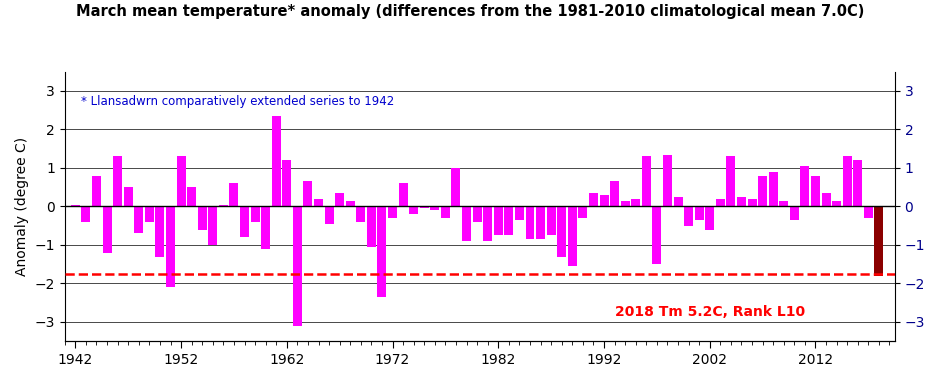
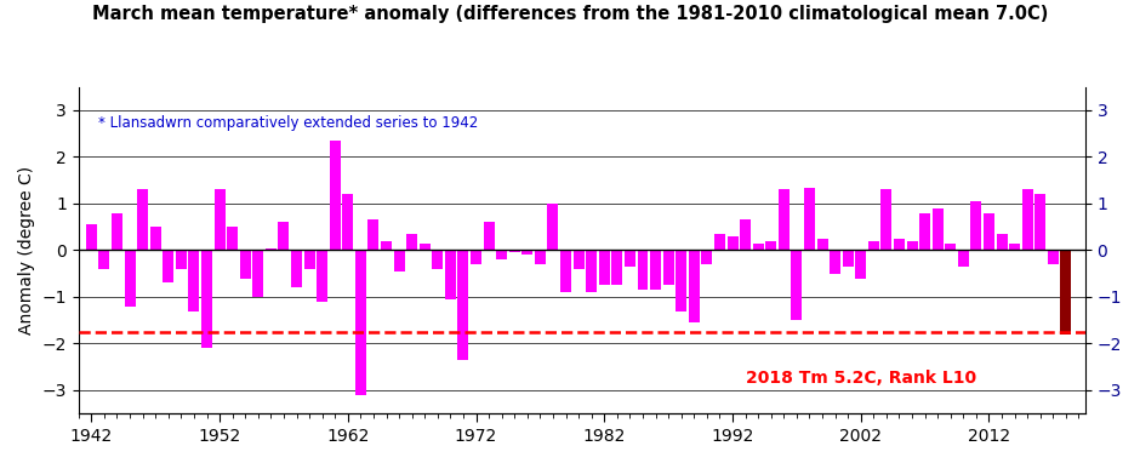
1942: 0.05 -> 0.55
